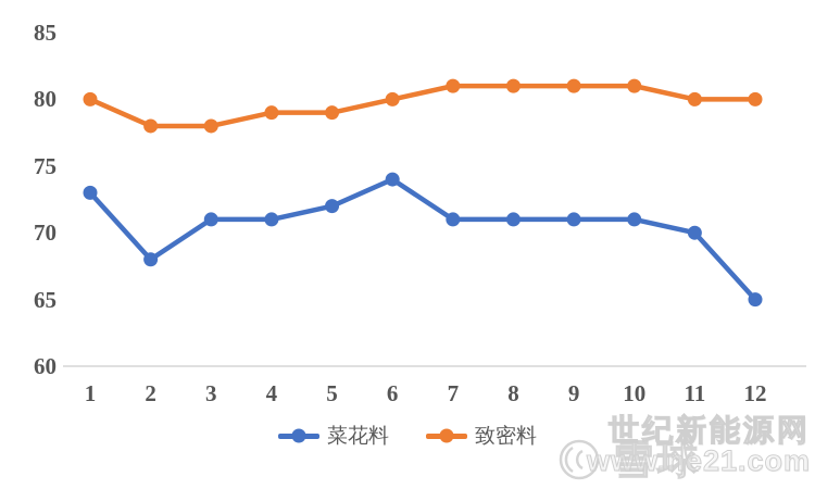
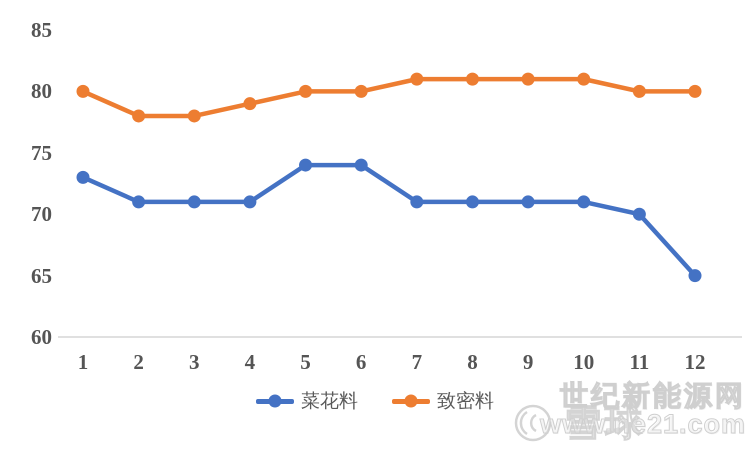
菜花料/2: 68 -> 71
菜花料/5: 72 -> 74
致密料/5: 79 -> 80
